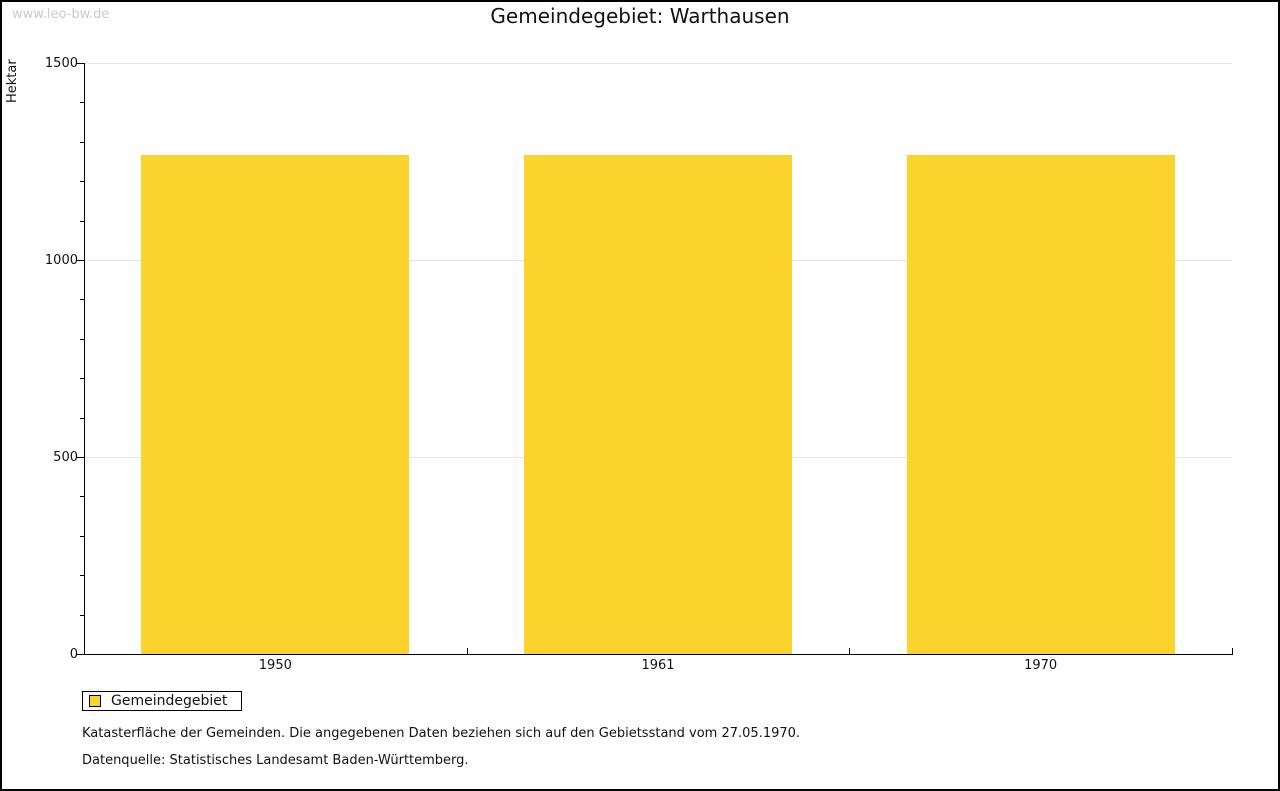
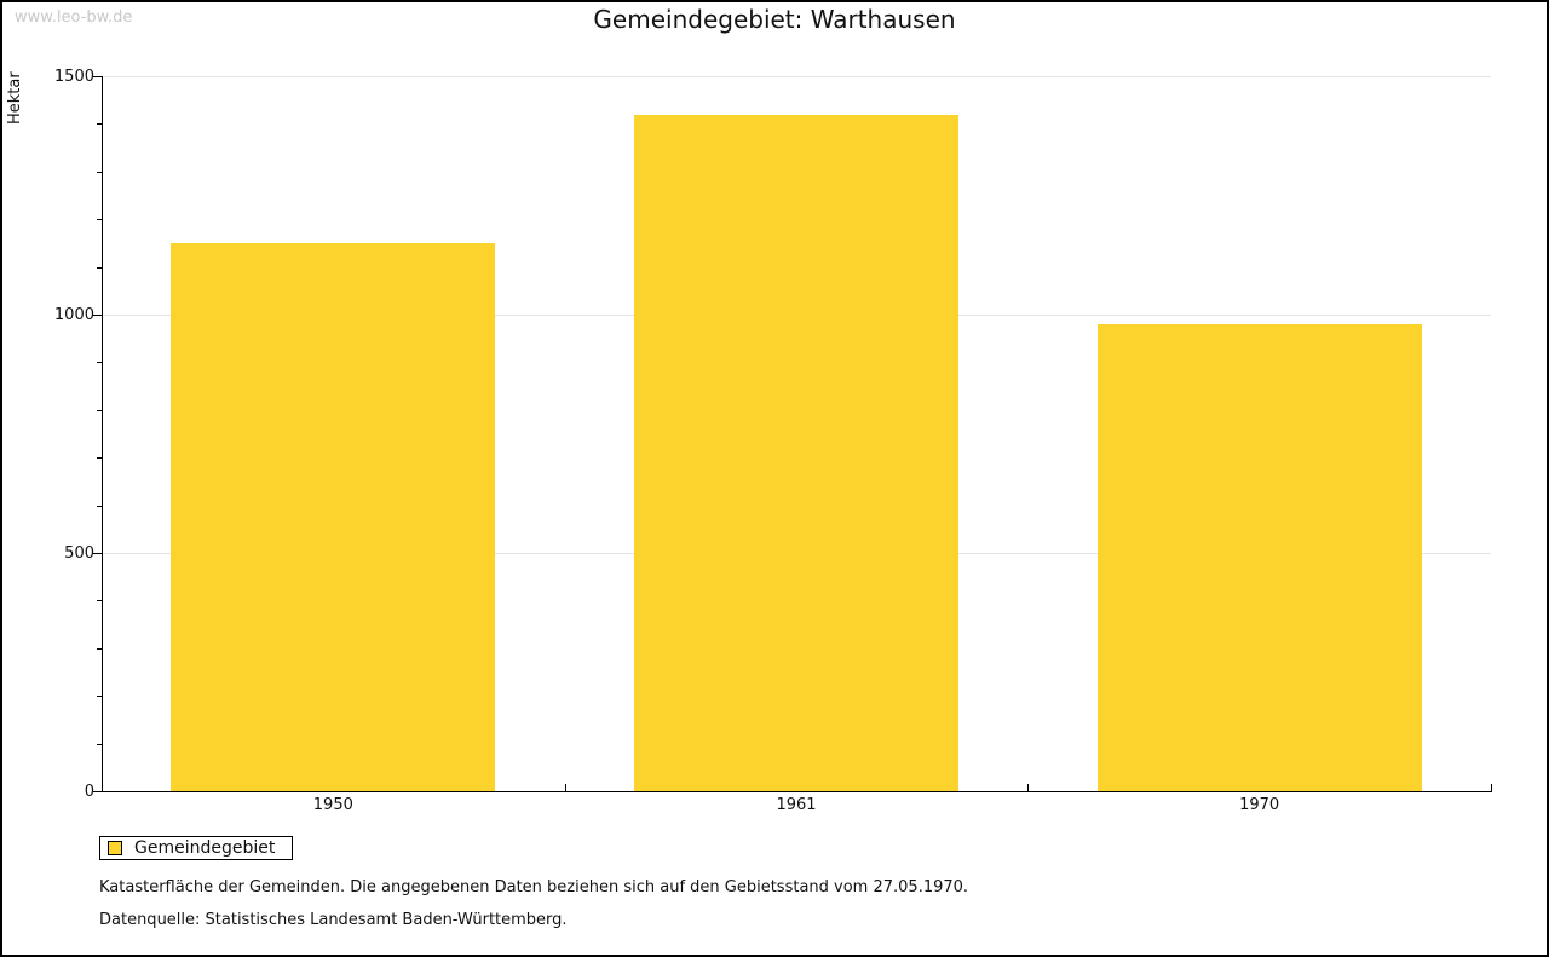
1950: 1270 -> 1150
1961: 1270 -> 1420
1970: 1270 -> 980
